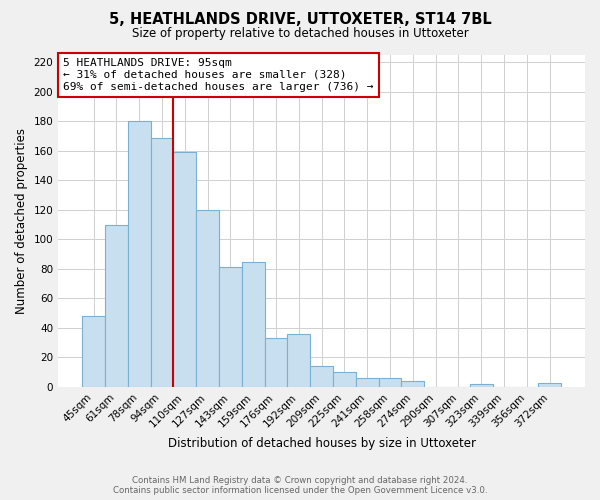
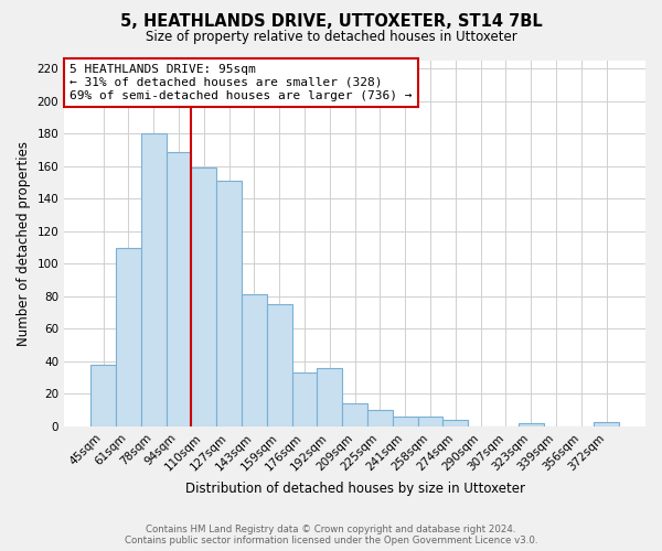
45sqm: 48 -> 38
127sqm: 120 -> 151
159sqm: 85 -> 75
